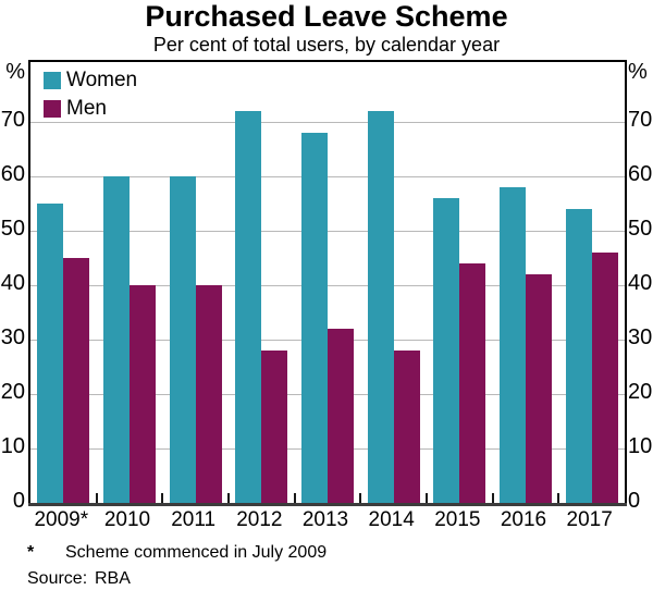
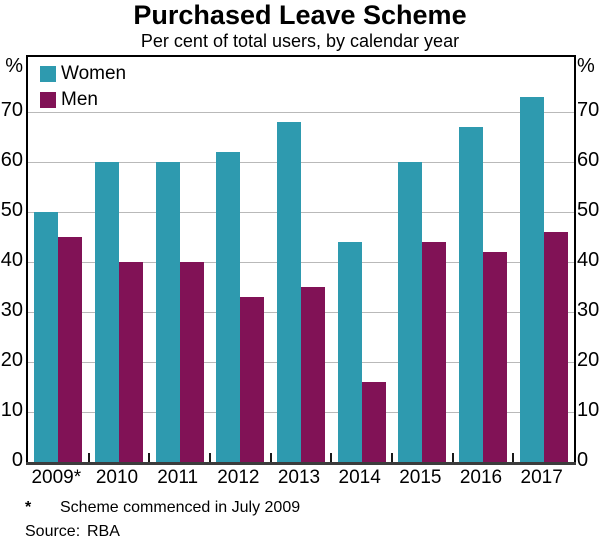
Women/2009*: 55 -> 50
Women/2012: 72 -> 62
Men/2012: 28 -> 33
Men/2013: 32 -> 35
Women/2014: 72 -> 44
Men/2014: 28 -> 16
Women/2015: 56 -> 60
Women/2016: 58 -> 67
Women/2017: 54 -> 73
